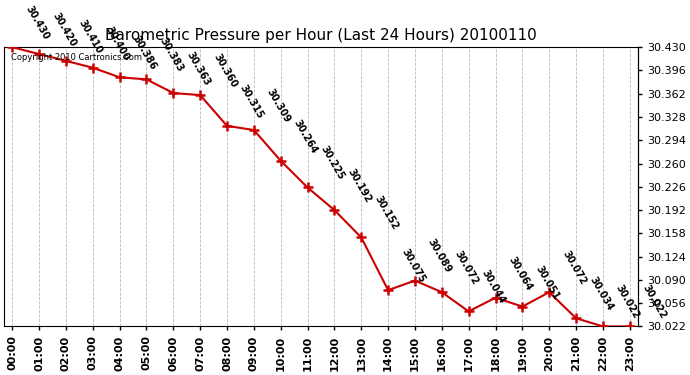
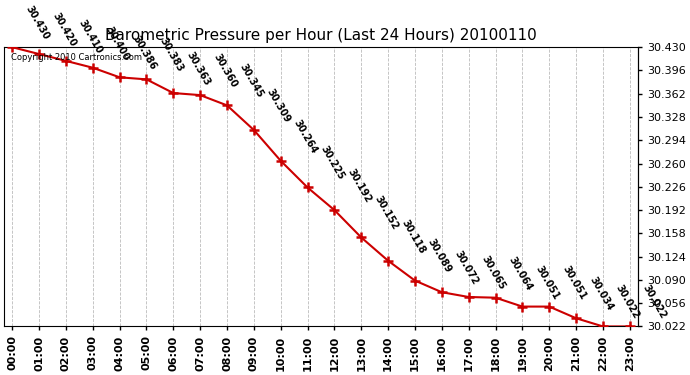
08:00: 30.315 -> 30.345
14:00: 30.075 -> 30.118
17:00: 30.044 -> 30.065
20:00: 30.072 -> 30.051
